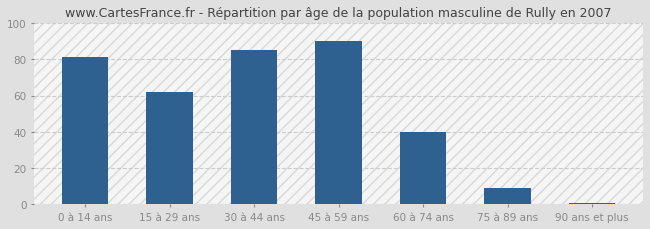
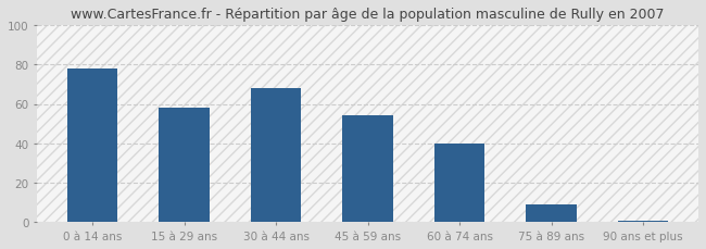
0 à 14 ans: 81 -> 78
15 à 29 ans: 62 -> 58
30 à 44 ans: 85 -> 68
45 à 59 ans: 90 -> 54
